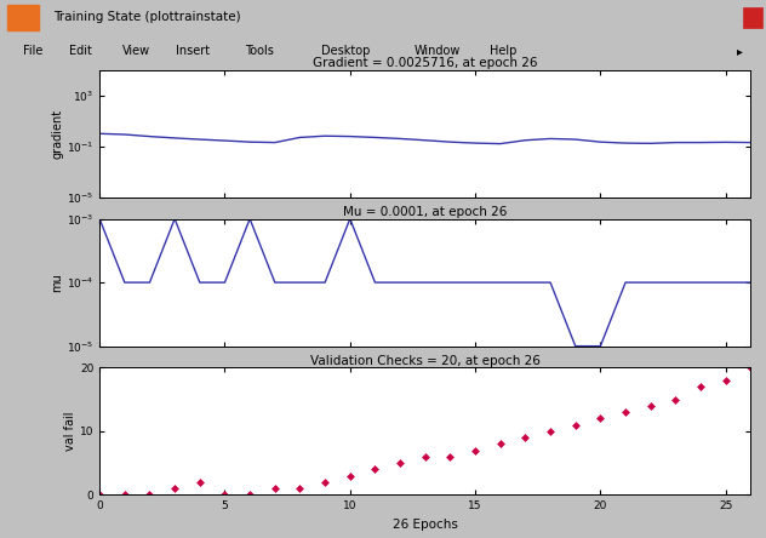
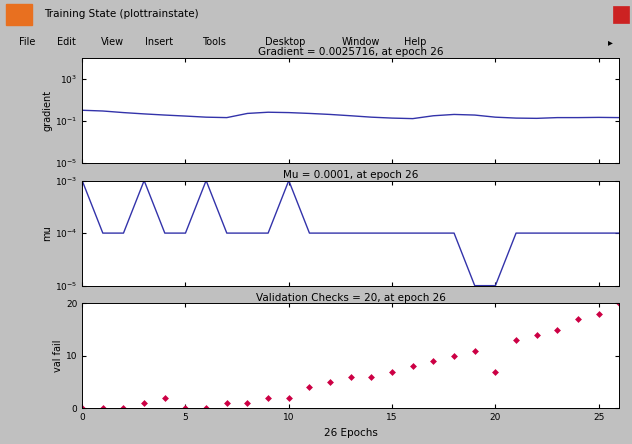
Validation Checks = 20, at epoch 26/10: 3 -> 2
Validation Checks = 20, at epoch 26/20: 12 -> 7
